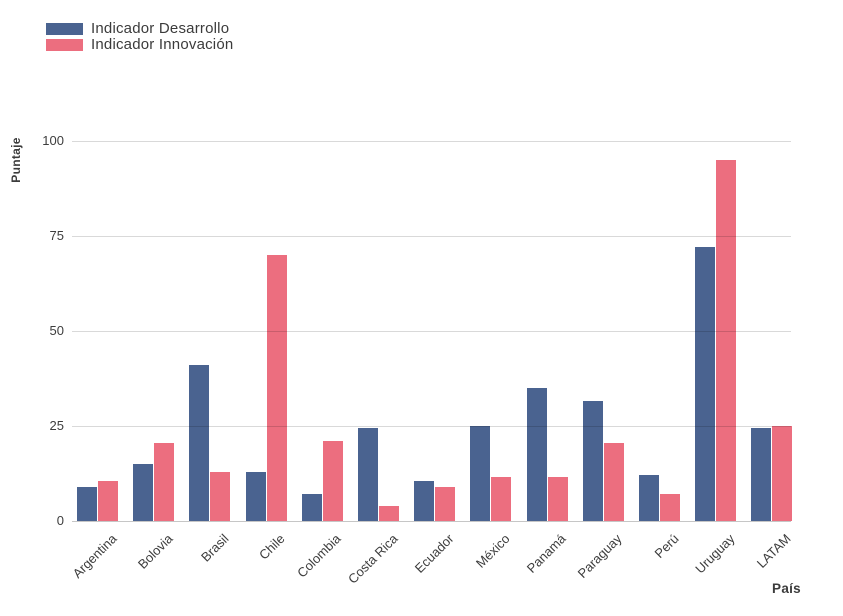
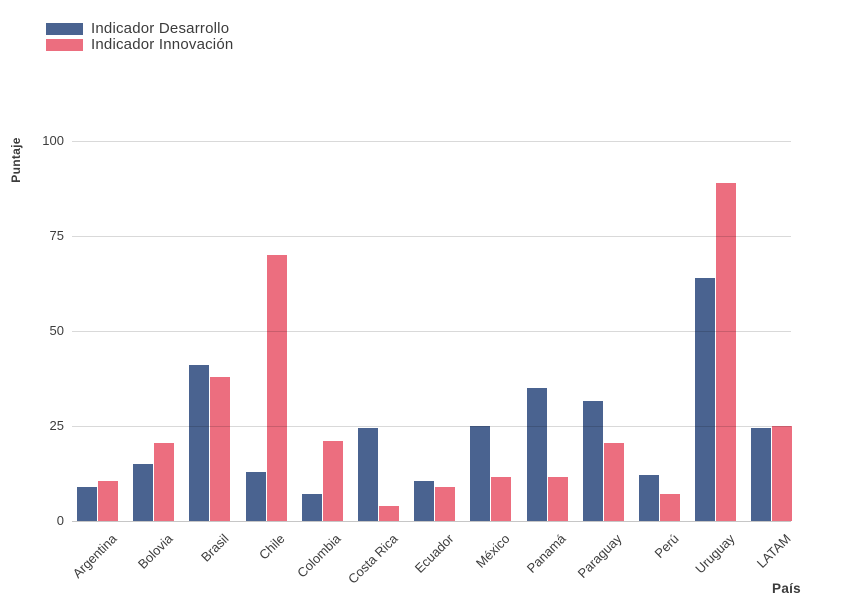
Indicador Innovación/Brasil: 13 -> 38
Indicador Desarrollo/Uruguay: 72 -> 64
Indicador Innovación/Uruguay: 95 -> 89
